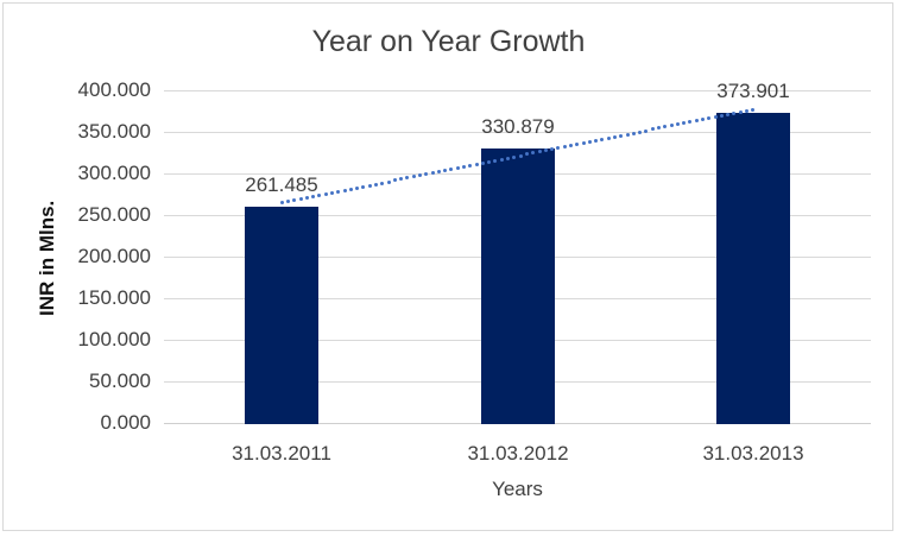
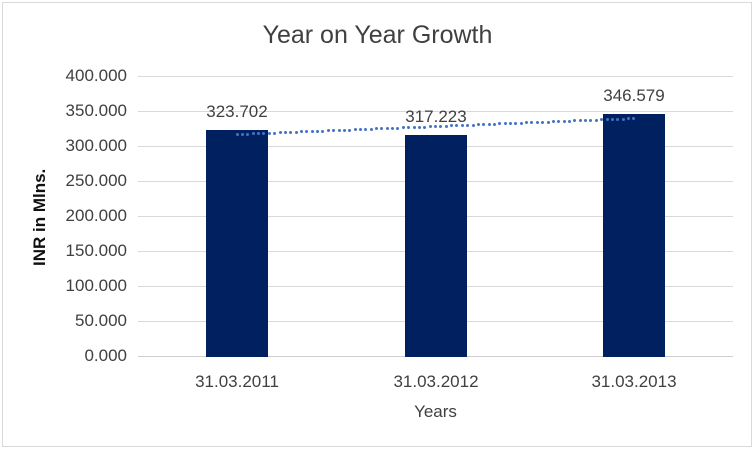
31.03.2011: 261.485 -> 323.702
31.03.2012: 330.879 -> 317.223
31.03.2013: 373.901 -> 346.579
